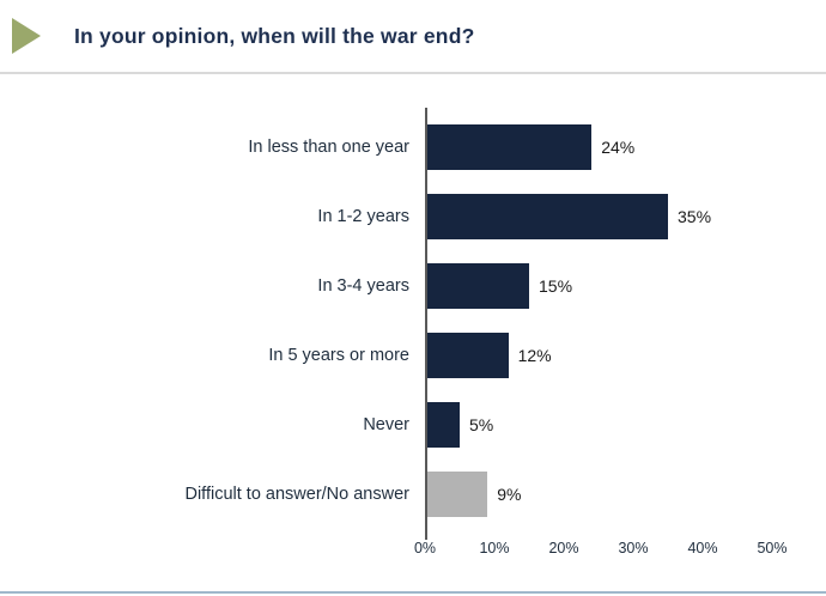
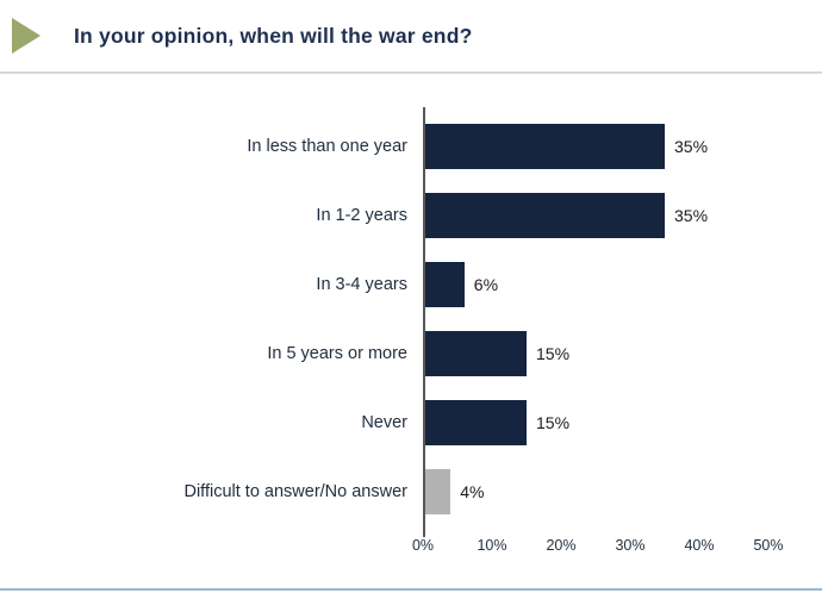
In less than one year: 24% -> 35%
In 3-4 years: 15% -> 6%
In 5 years or more: 12% -> 15%
Never: 5% -> 15%
Difficult to answer/No answer: 9% -> 4%
